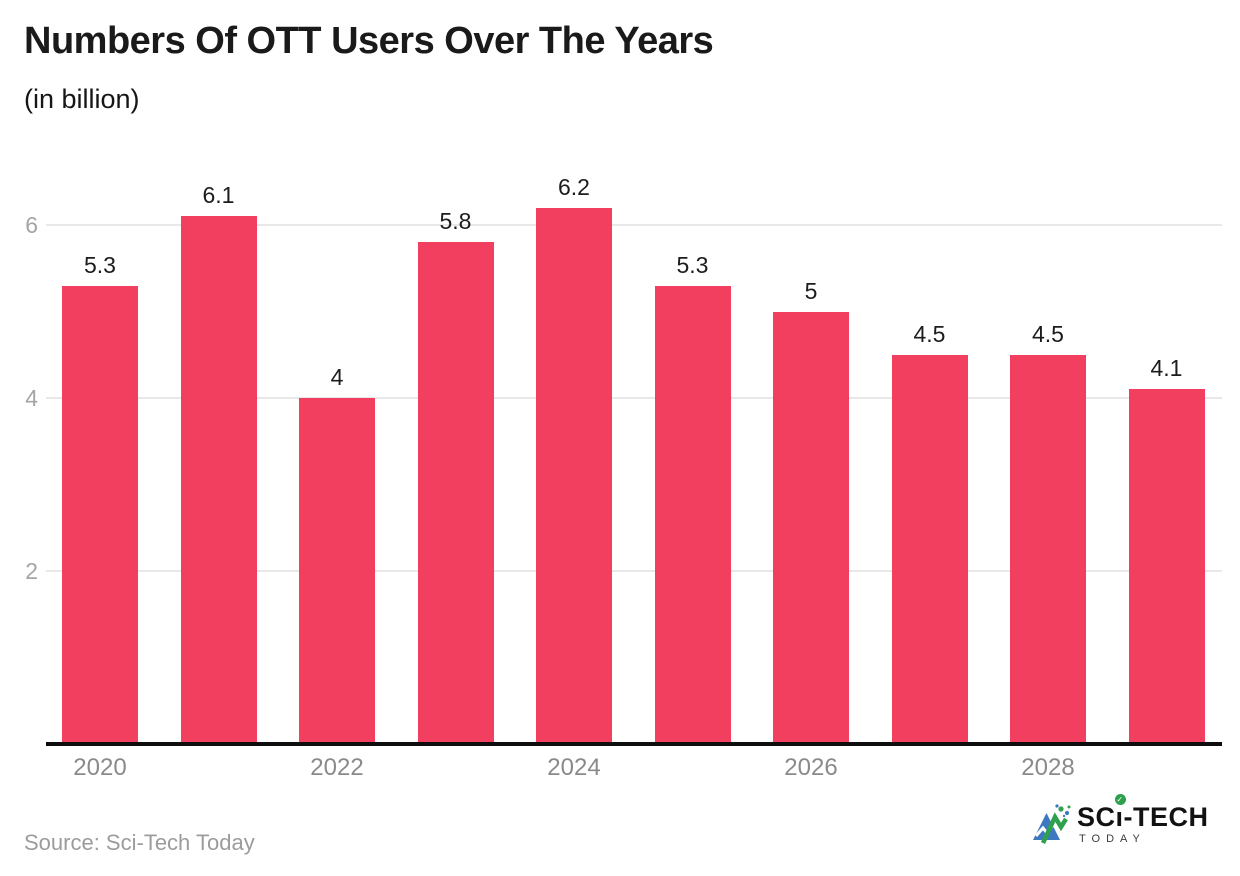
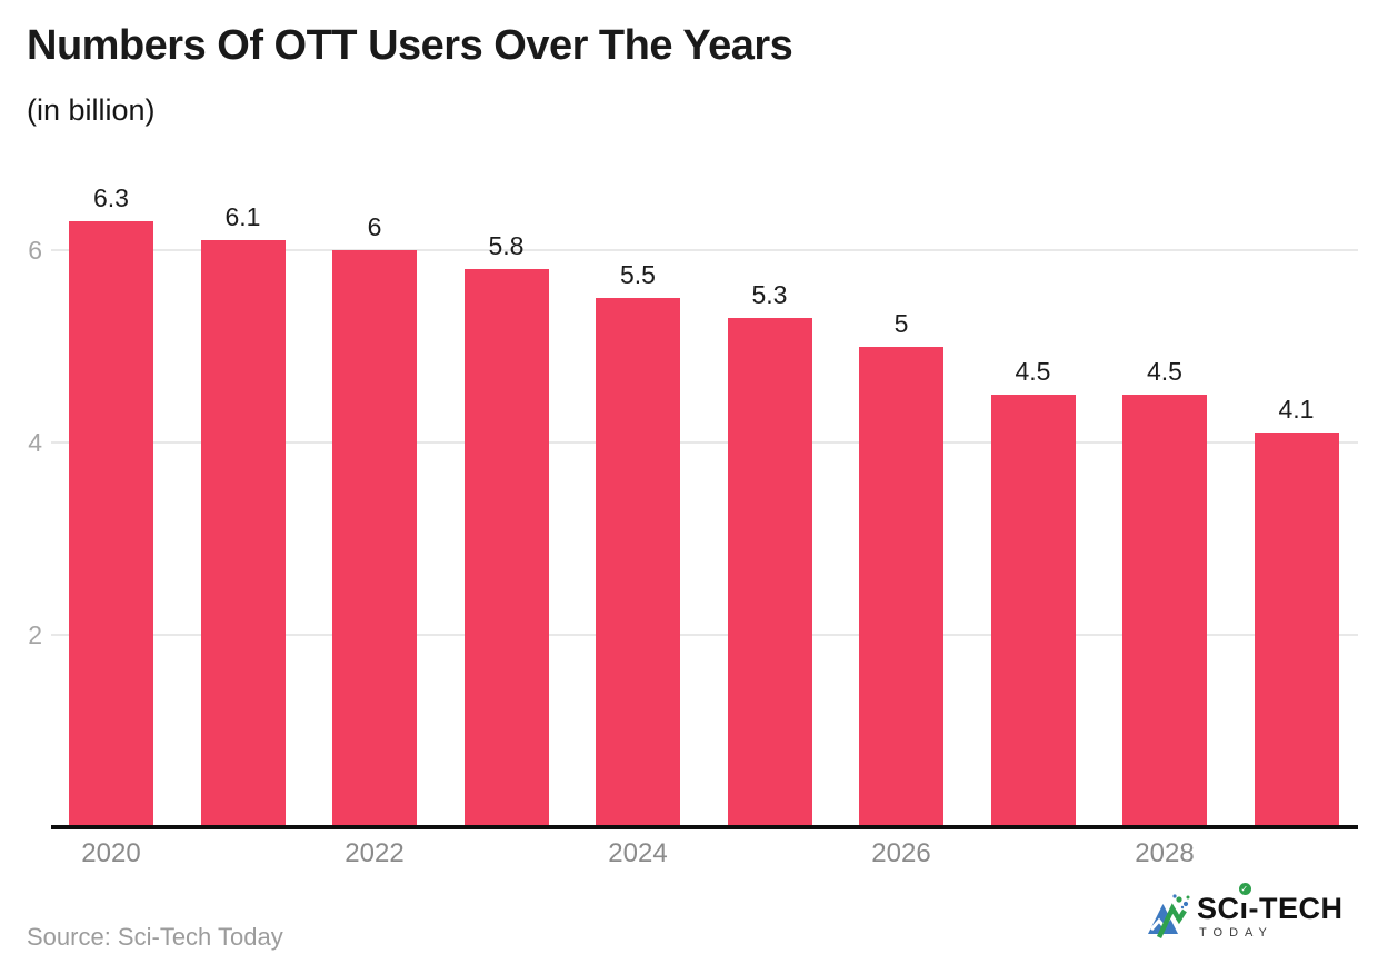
2020: 5.3 -> 6.3
2022: 4 -> 6
2024: 6.2 -> 5.5
